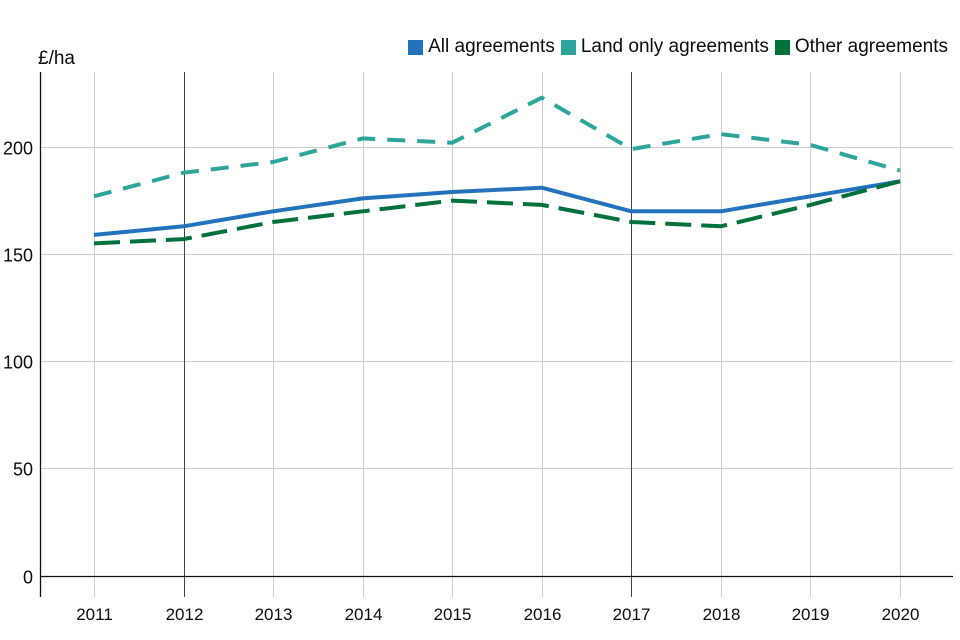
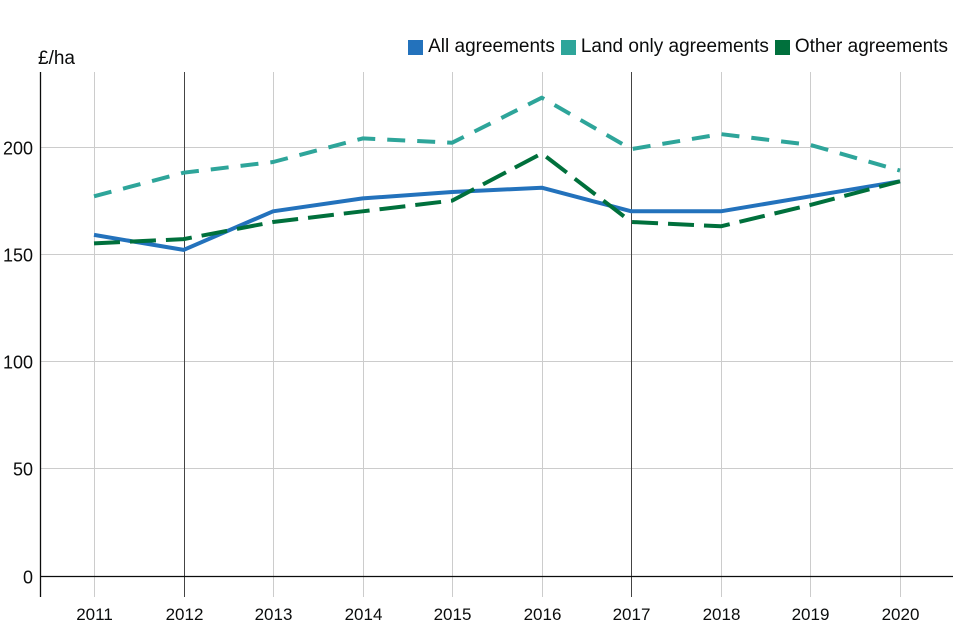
All agreements/2012: 163 -> 152
Other agreements/2016: 173 -> 197
